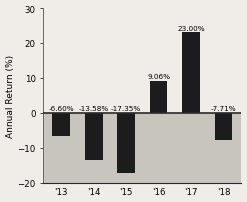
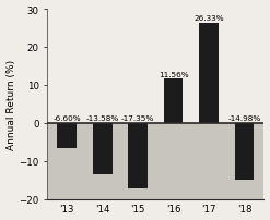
'16: 9.06% -> 11.56%
'17: 23.00% -> 26.33%
'18: -7.71% -> -14.98%
